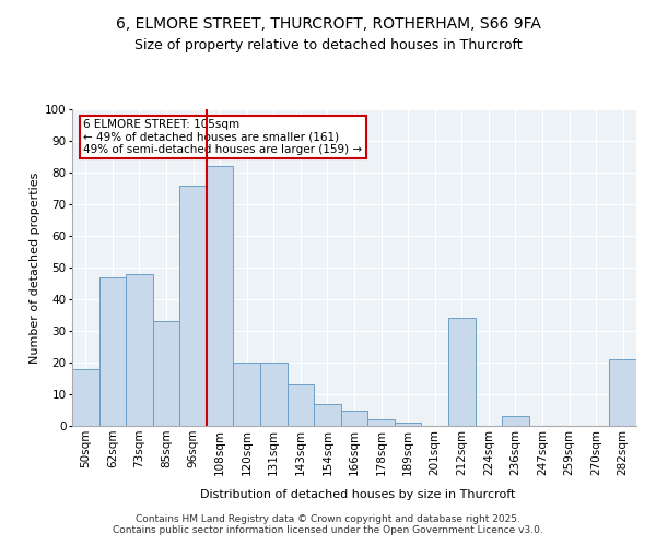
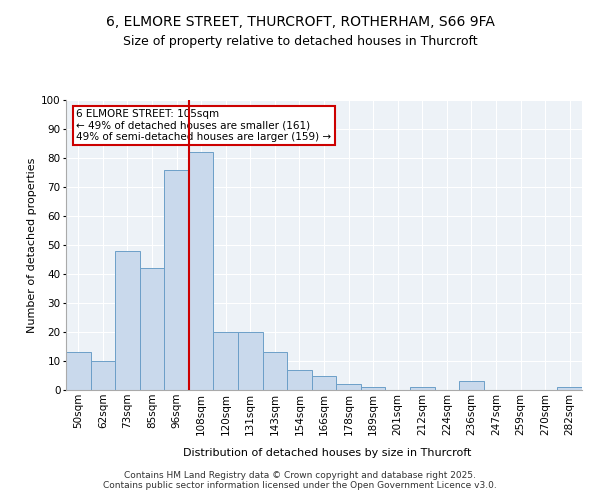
50sqm: 18 -> 13
62sqm: 47 -> 10
85sqm: 33 -> 42
212sqm: 34 -> 1
282sqm: 21 -> 1
